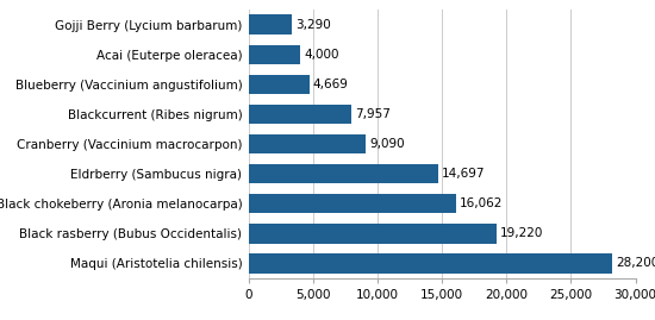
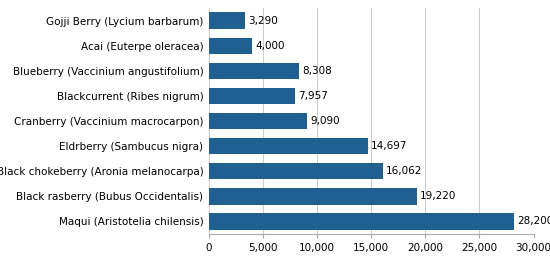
Blueberry (Vaccinium angustifolium): 4,669 -> 8,308
